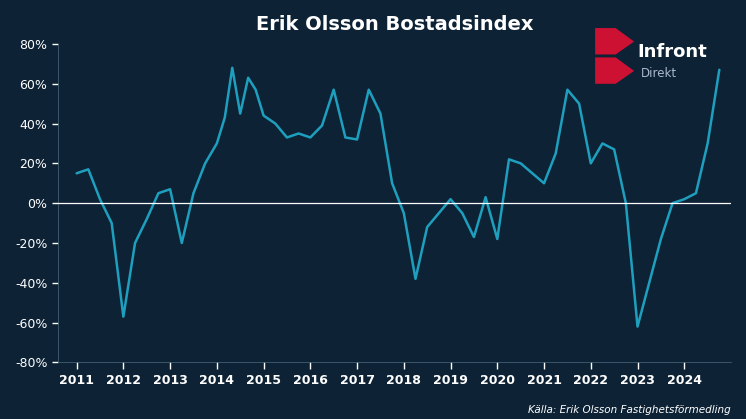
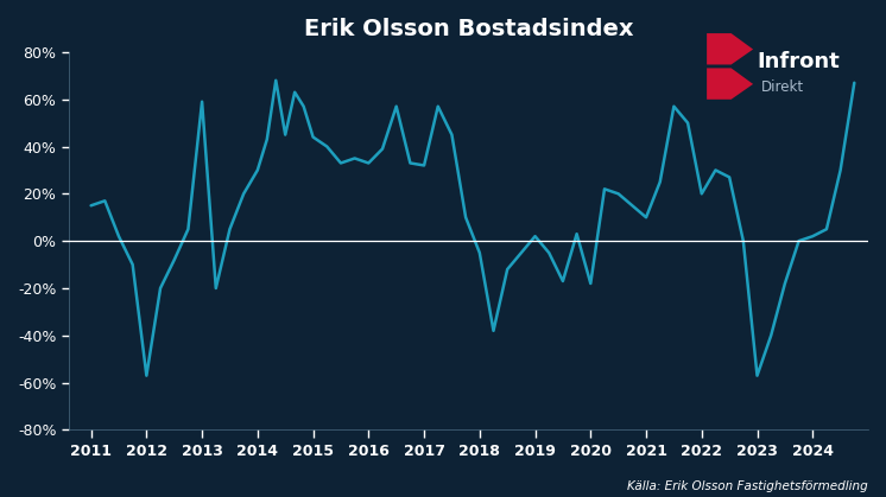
2013: 7% -> 59%
2023: -62% -> -57%
